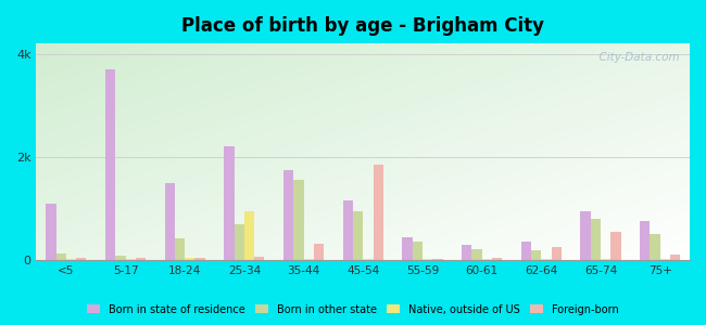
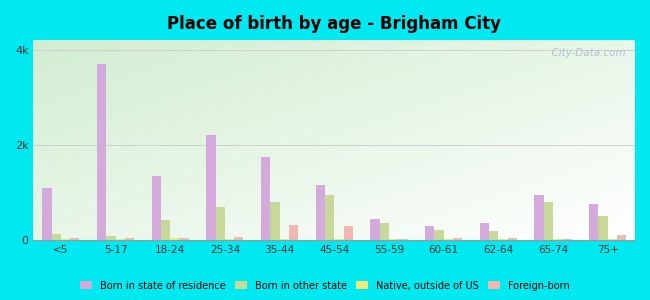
Born in state of residence/18-24: 1.50k -> 1.35k
Native, outside of US/25-34: 0.95k -> 0.03k
Born in other state/35-44: 1.55k -> 0.80k
Foreign-born/45-54: 1.85k -> 0.29k
Foreign-born/62-64: 0.25k -> 0.04k
Foreign-born/65-74: 0.55k -> 0.03k
